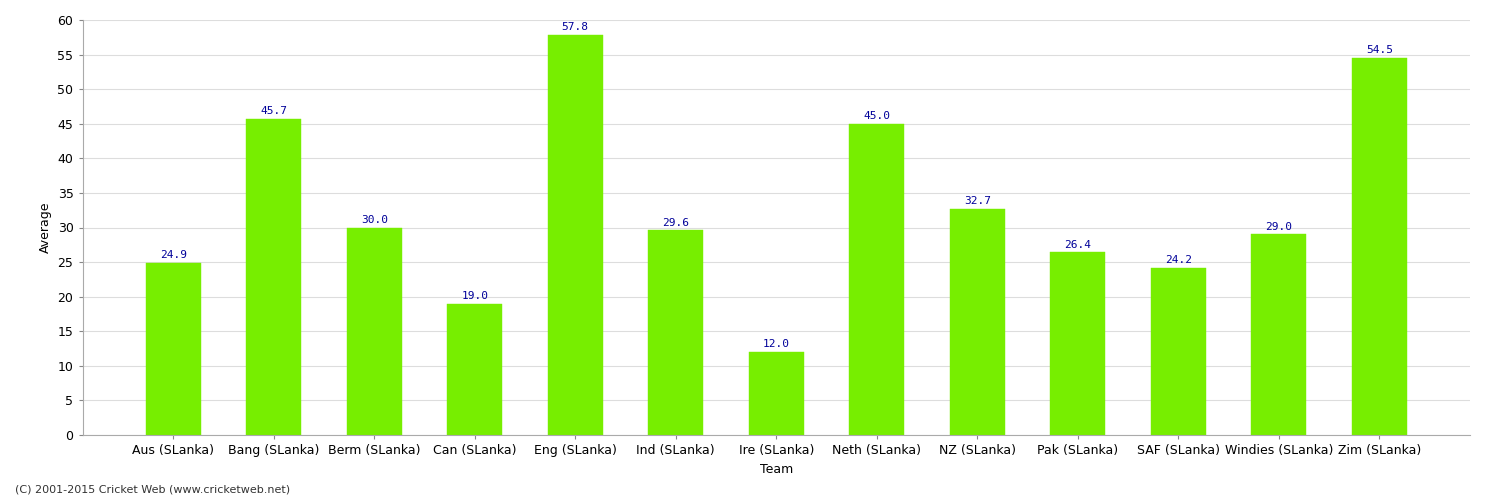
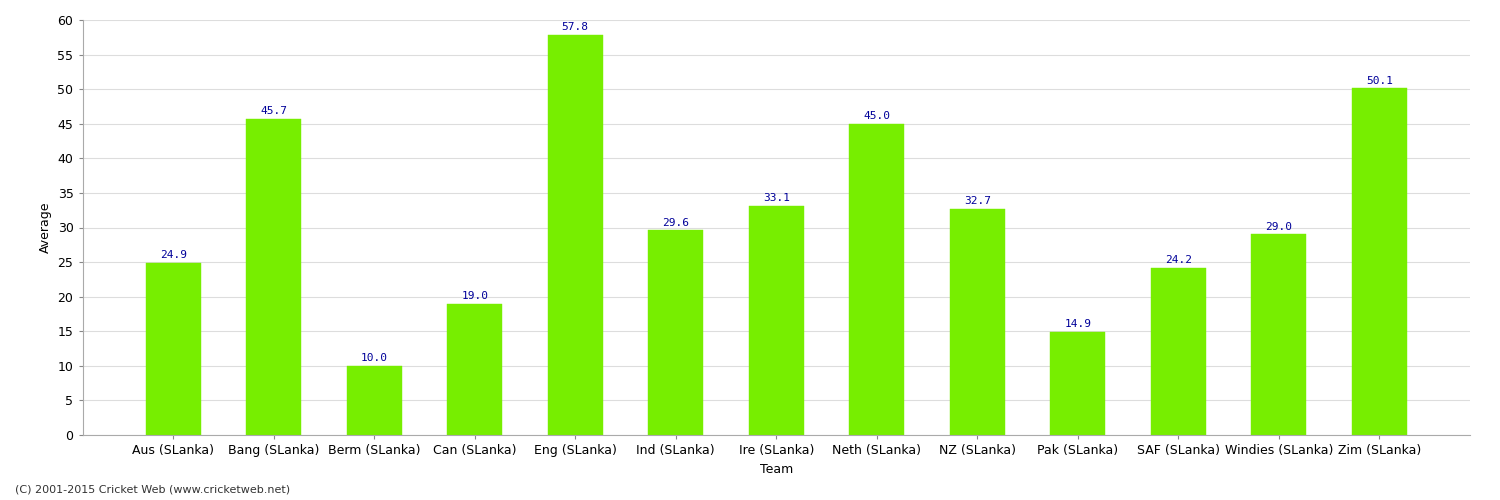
Berm (SLanka): 30.0 -> 10.0
Ire (SLanka): 12.0 -> 33.1
Pak (SLanka): 26.4 -> 14.9
Zim (SLanka): 54.5 -> 50.1
